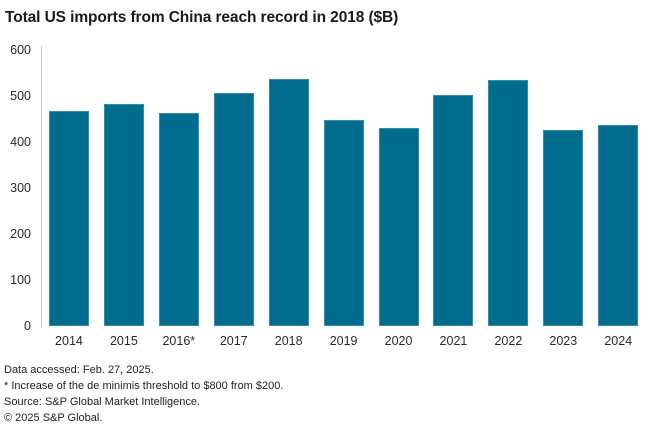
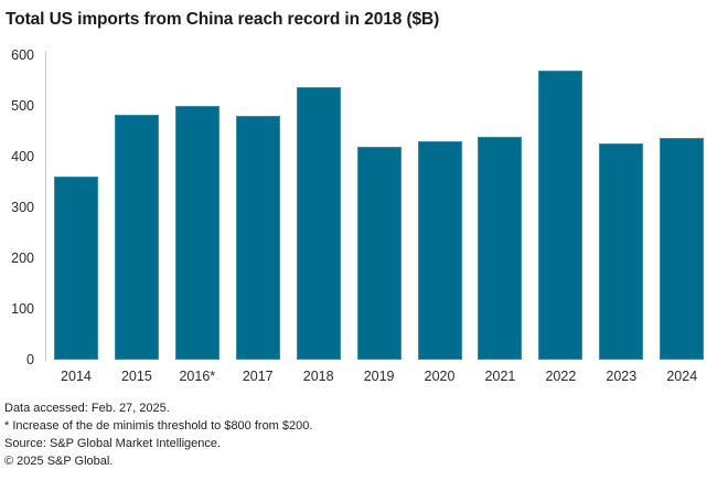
2014: 470 -> 360
2016*: 460 -> 500
2017: 510 -> 480
2019: 450 -> 420
2021: 500 -> 440
2022: 540 -> 570
